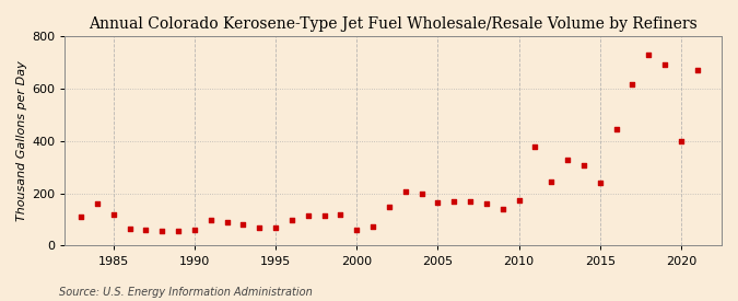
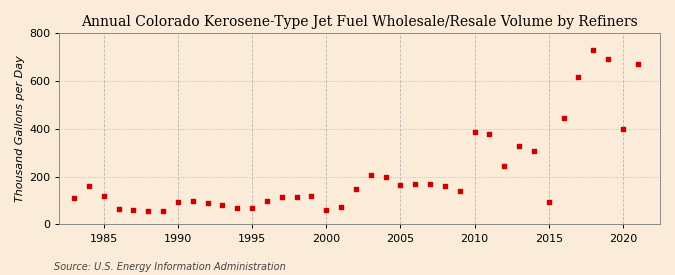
1990: 60 -> 95
2010: 172 -> 385
2015: 240 -> 95
